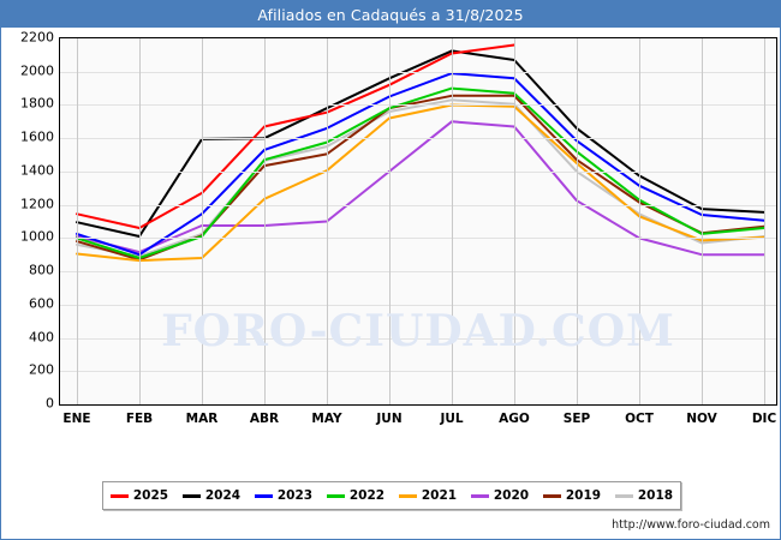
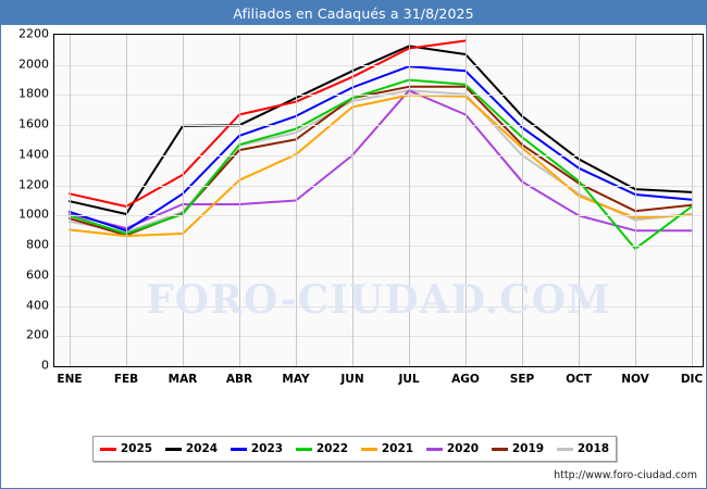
2020/JUL: 1700 -> 1830
2022/NOV: 1020 -> 780
